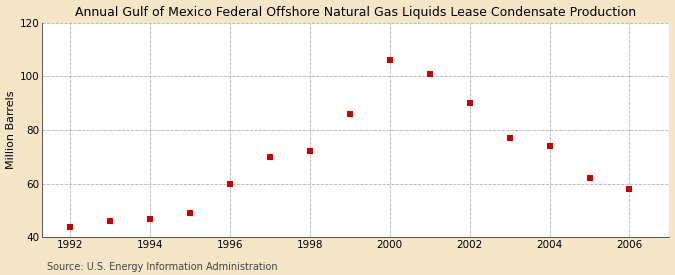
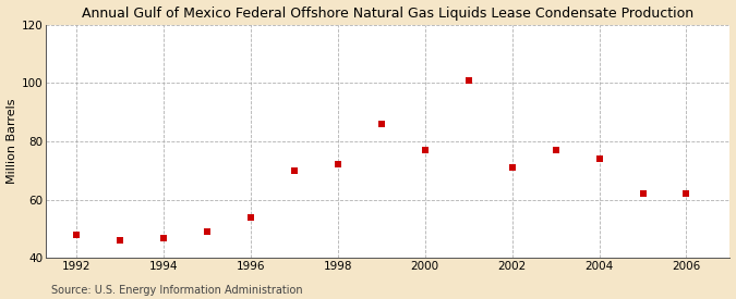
1992: 44 -> 48
1996: 60 -> 54
2000: 106 -> 77
2002: 90 -> 71
2006: 58 -> 62
